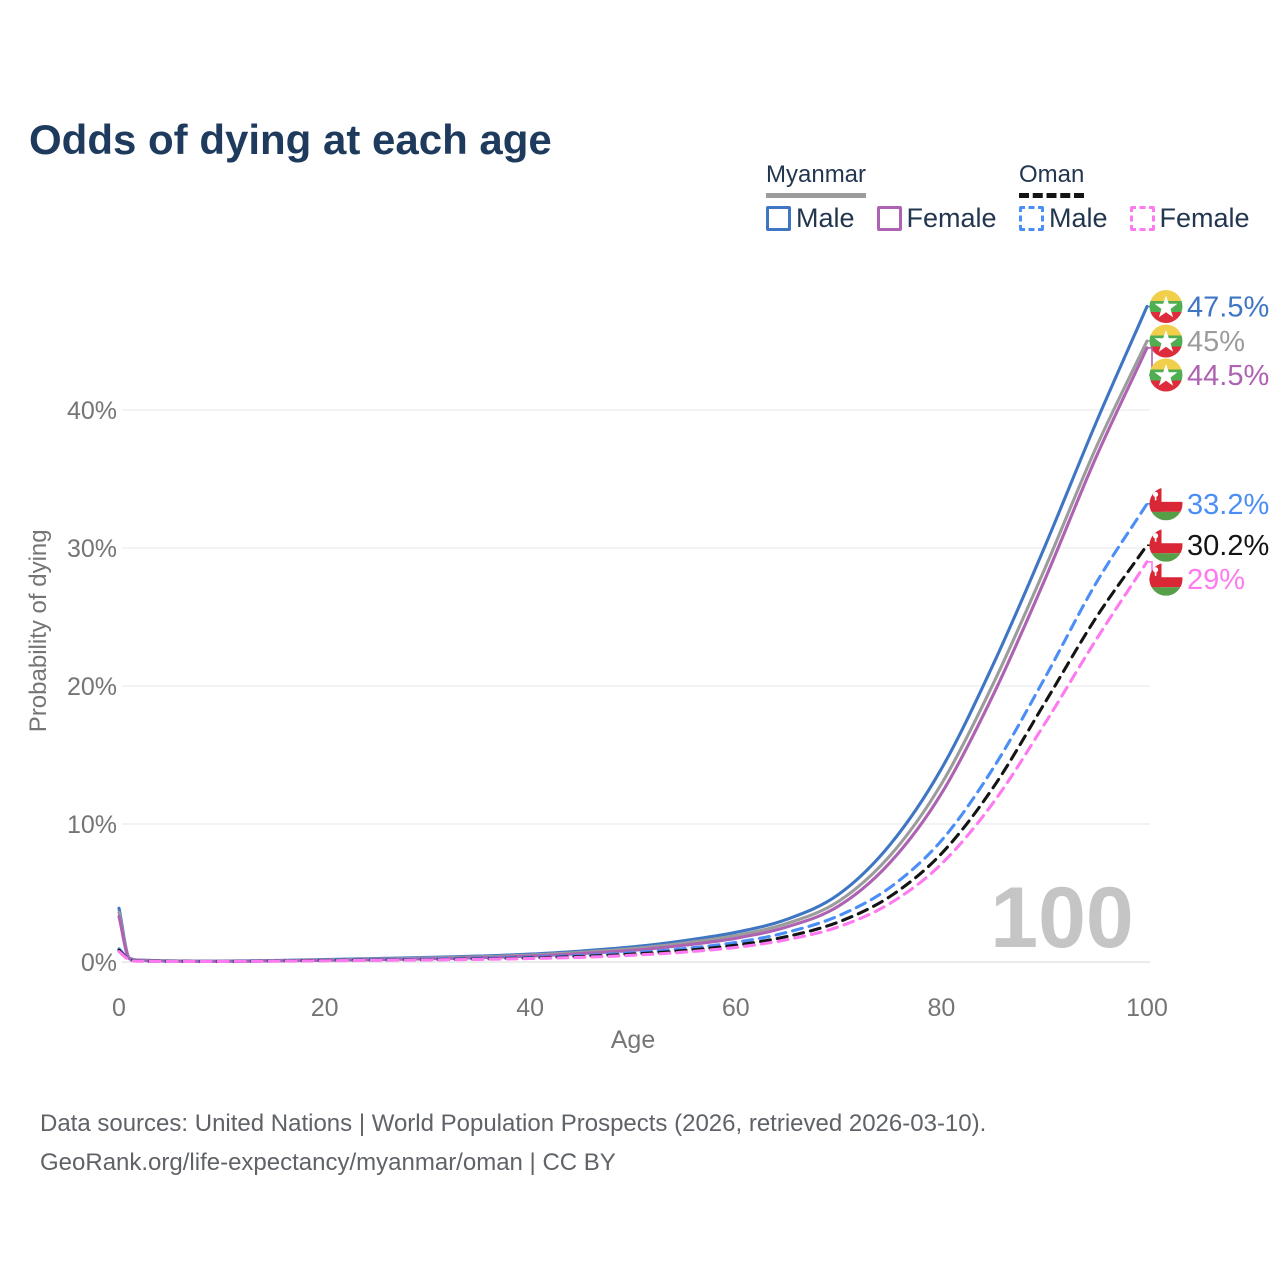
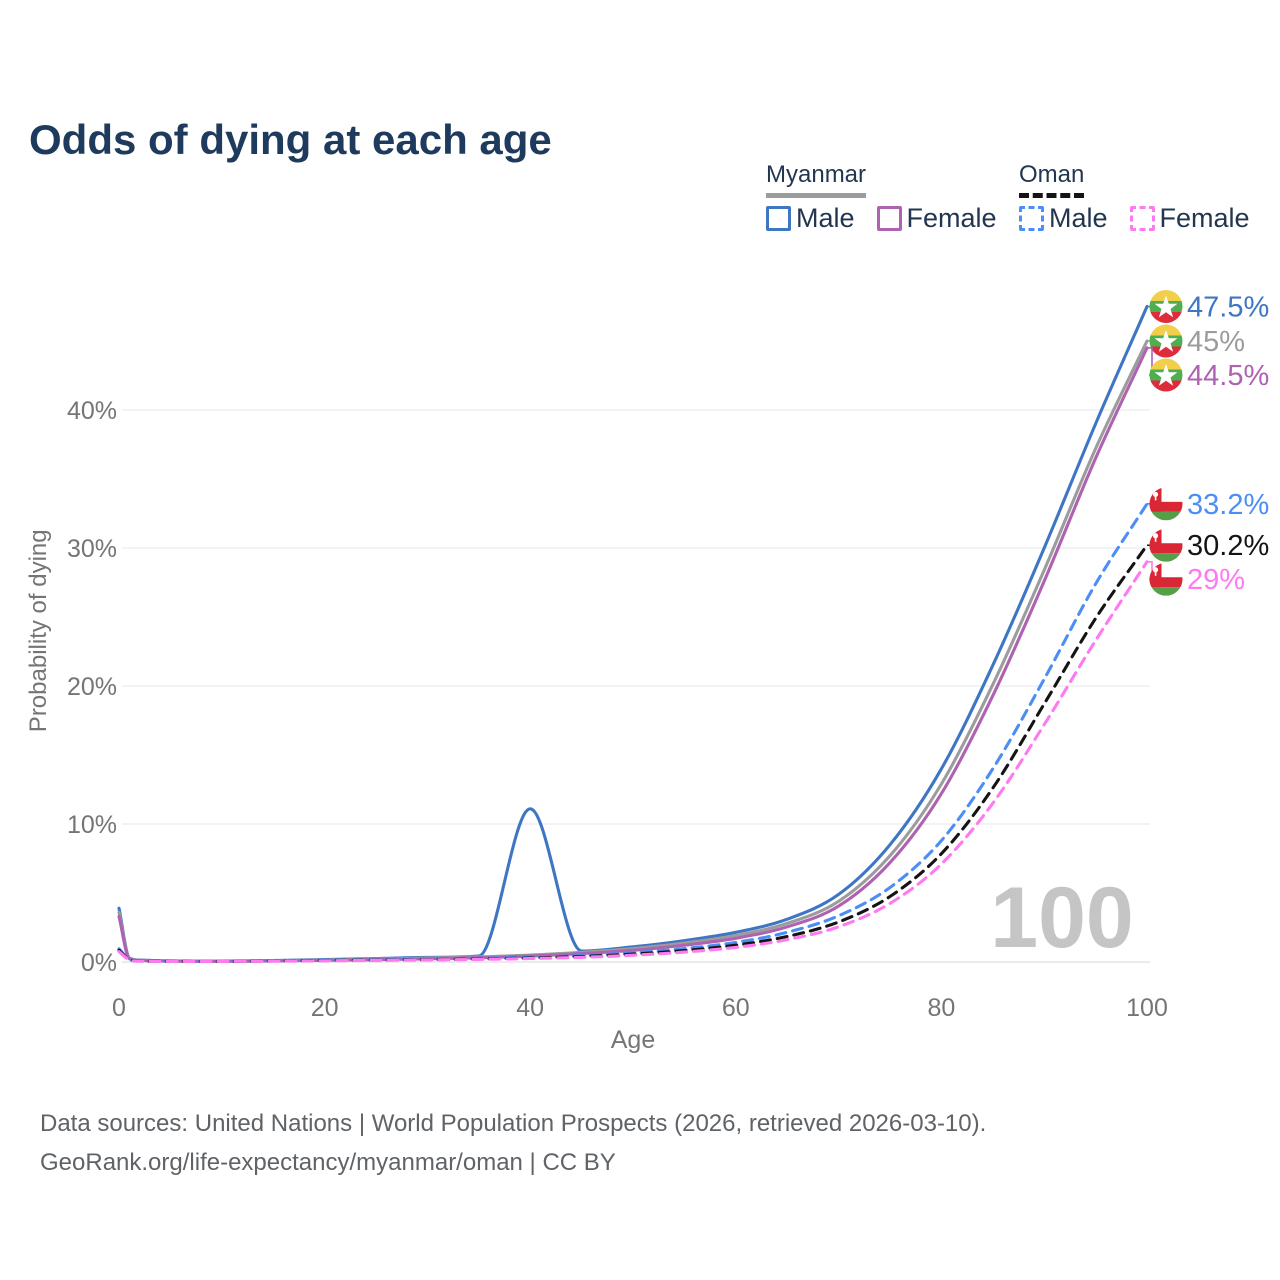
Myanmar Male/40: 0.6% -> 11.1%
